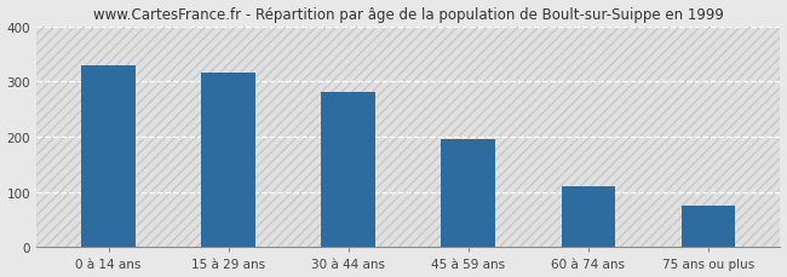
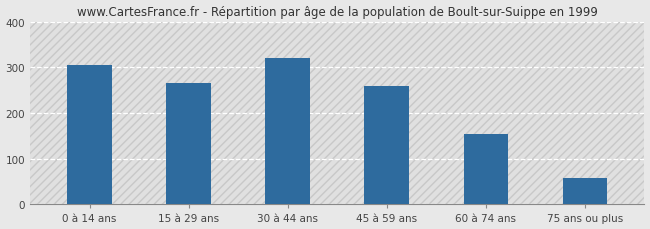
0 à 14 ans: 330 -> 305
15 à 29 ans: 315 -> 265
30 à 44 ans: 280 -> 320
45 à 59 ans: 195 -> 260
60 à 74 ans: 110 -> 155
75 ans ou plus: 75 -> 57
